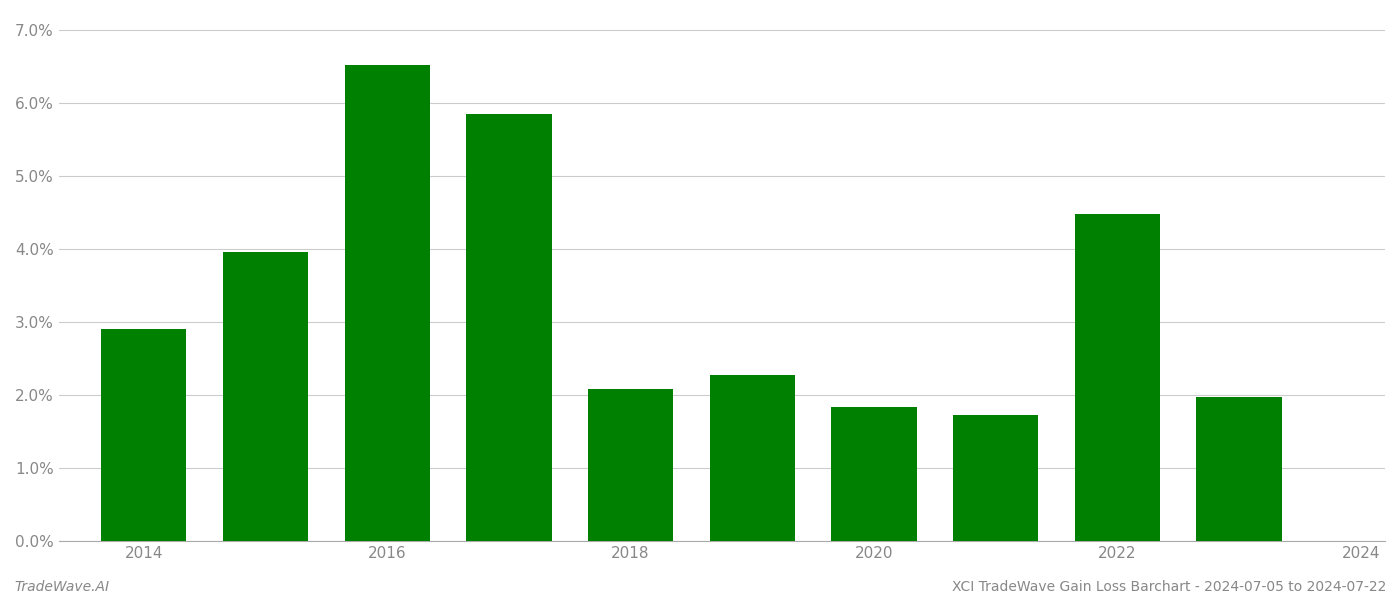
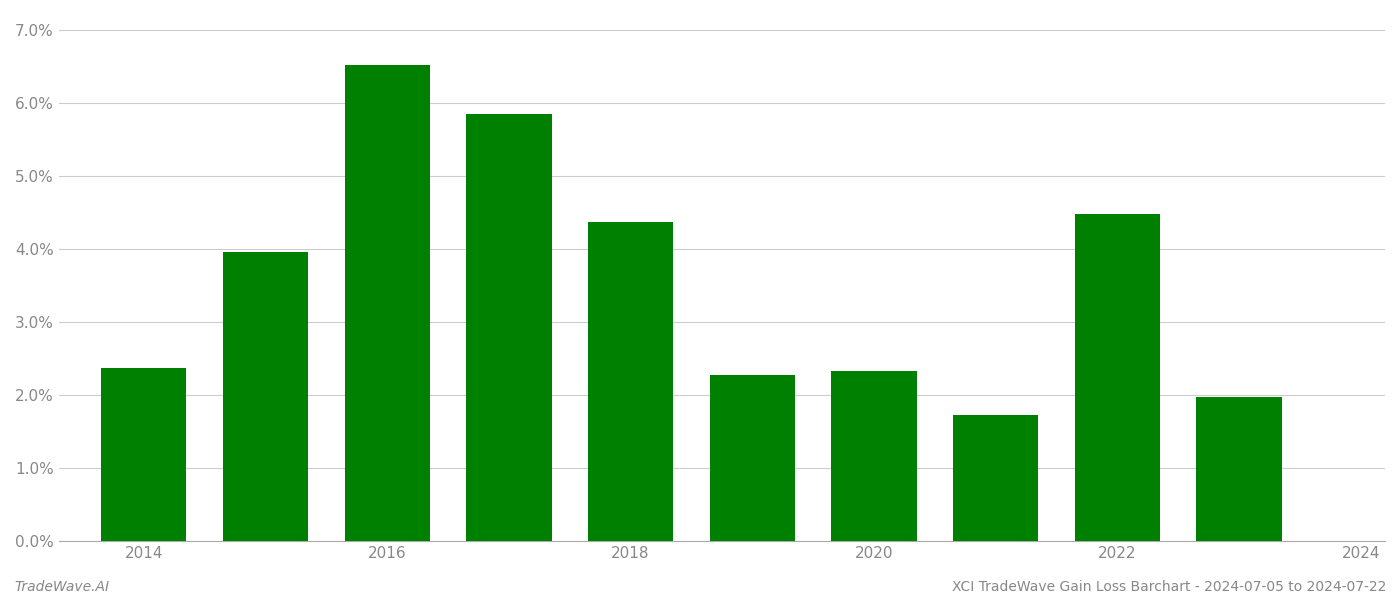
2014: 2.90% -> 2.37%
2018: 2.08% -> 4.37%
2020: 1.84% -> 2.33%
